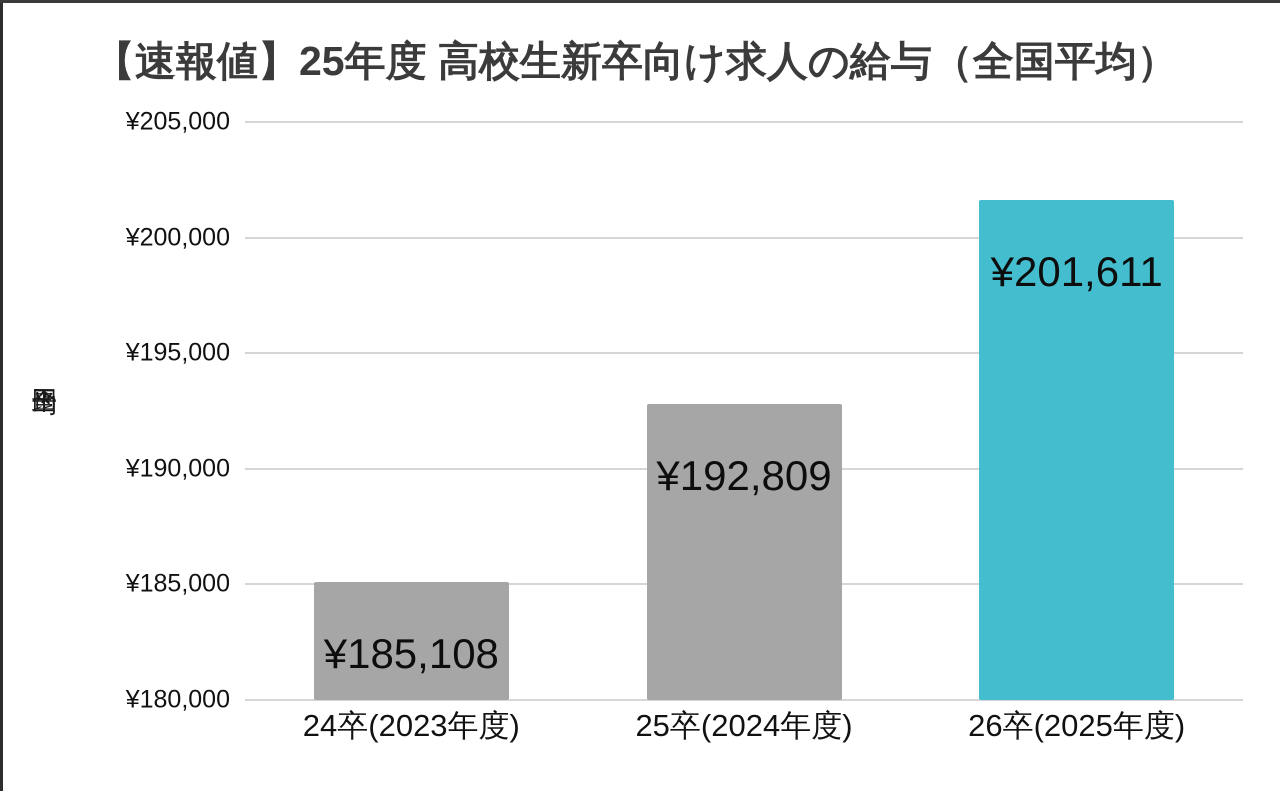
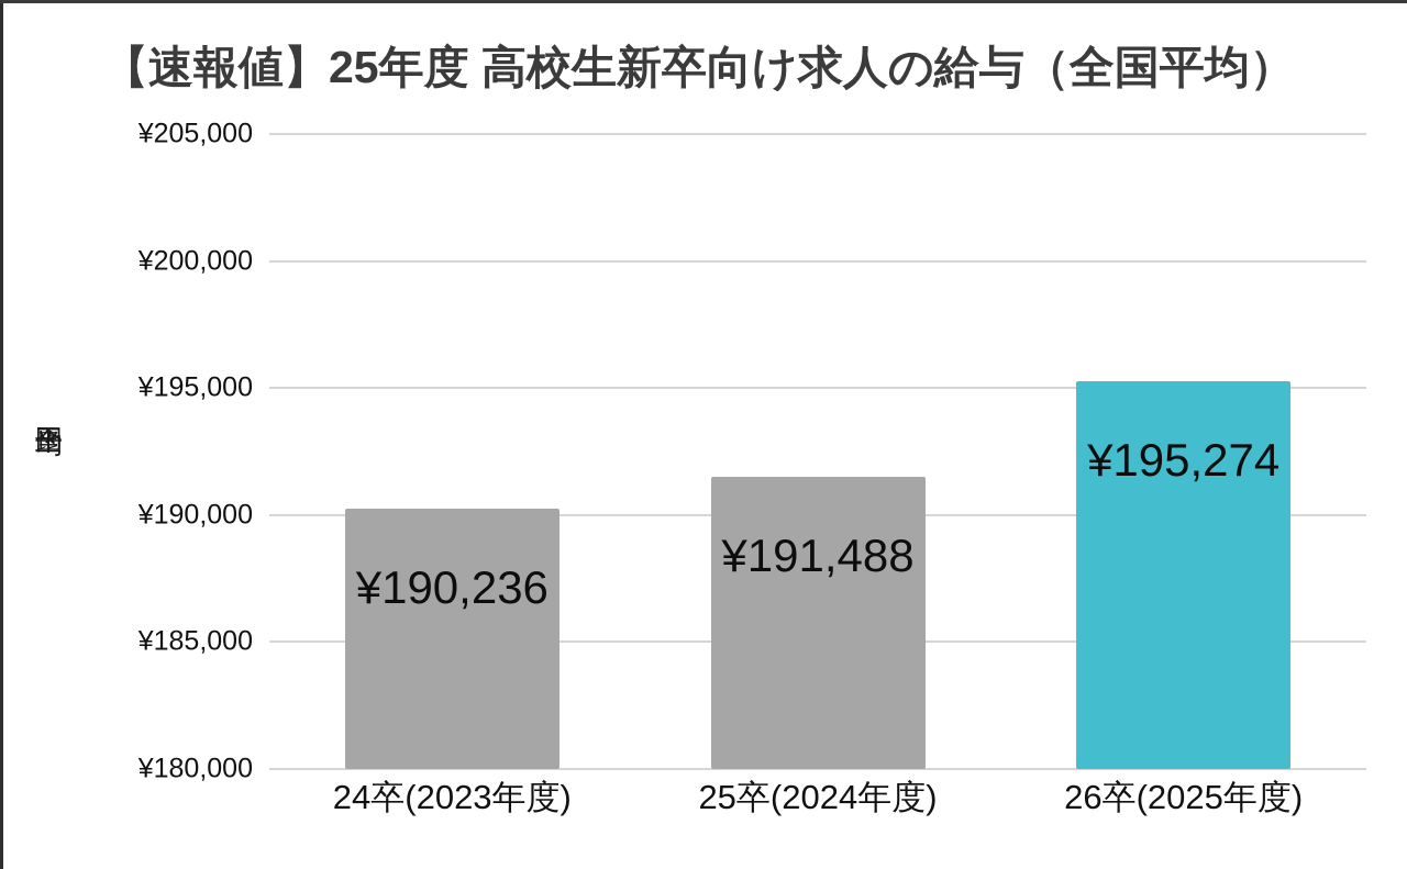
24卒(2023年度): ¥185,108 -> ¥190,236
25卒(2024年度): ¥192,809 -> ¥191,488
26卒(2025年度): ¥201,611 -> ¥195,274
